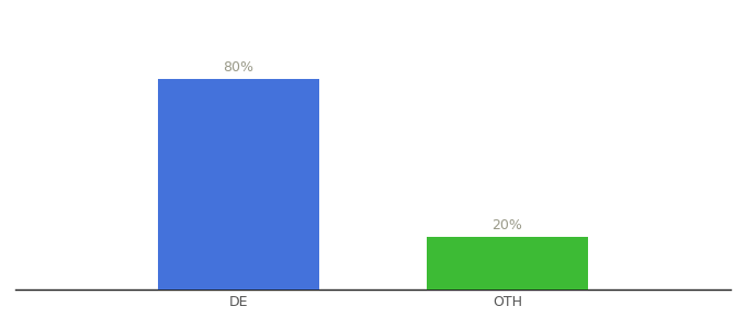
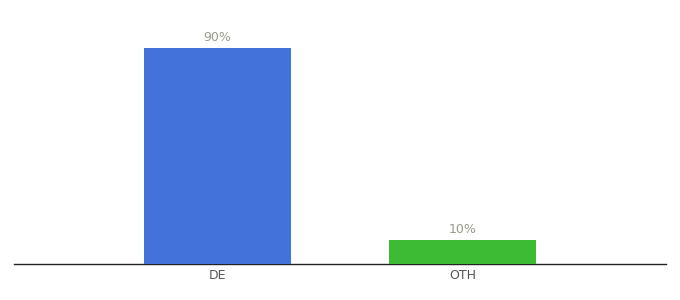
DE: 80% -> 90%
OTH: 20% -> 10%
